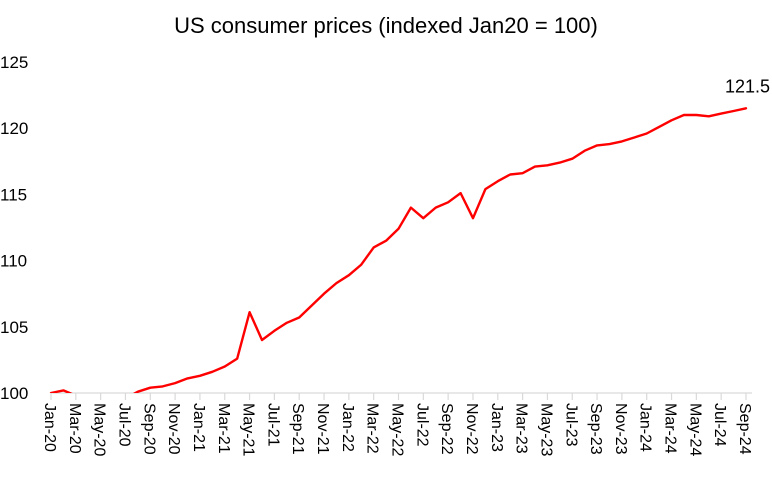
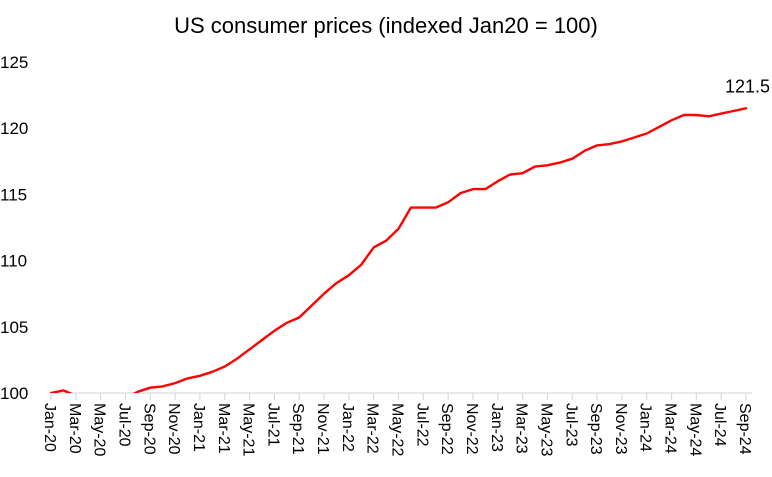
May-21: 106.1 -> 103.3
Jul-22: 113.2 -> 114.0
Nov-22: 113.2 -> 115.4
